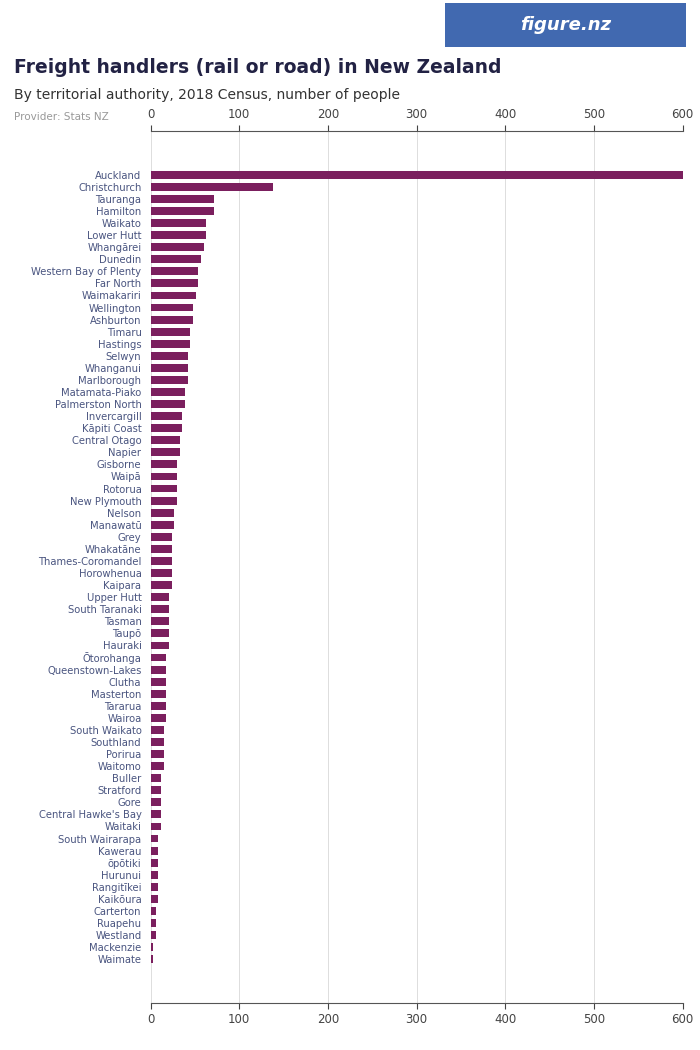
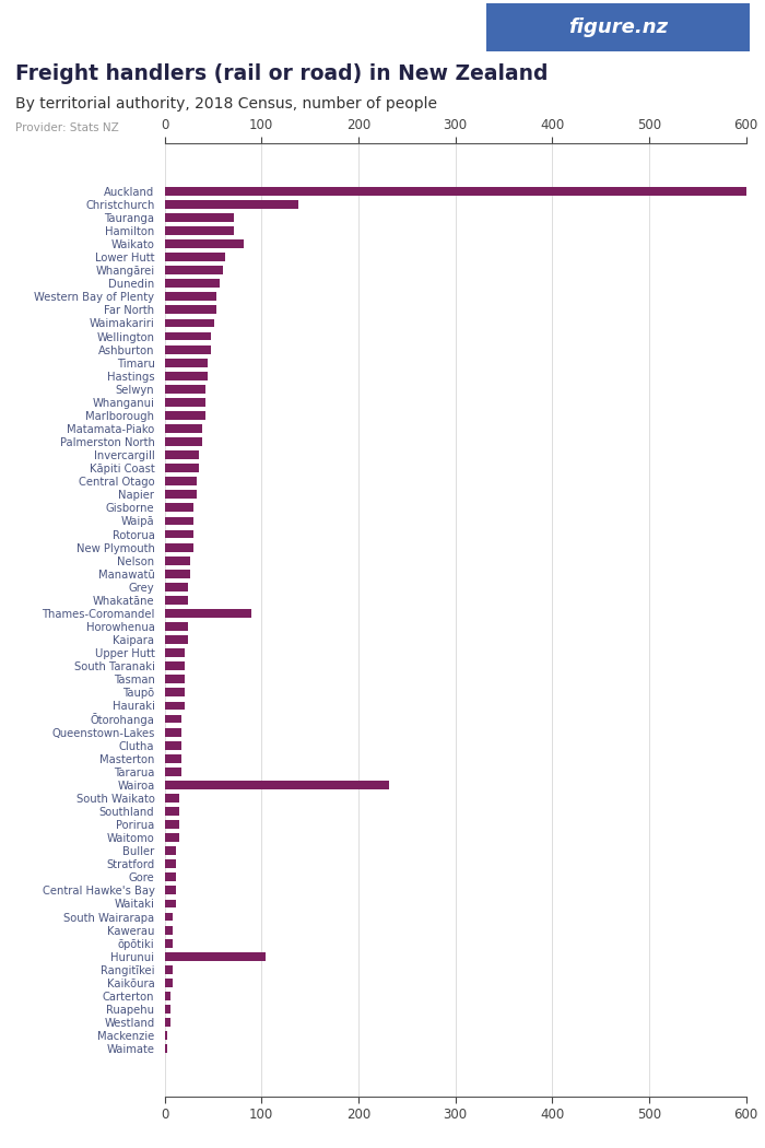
Waikato: 63 -> 82
Thames-Coromandel: 24 -> 90
Wairoa: 18 -> 232
Hurunui: 9 -> 104
